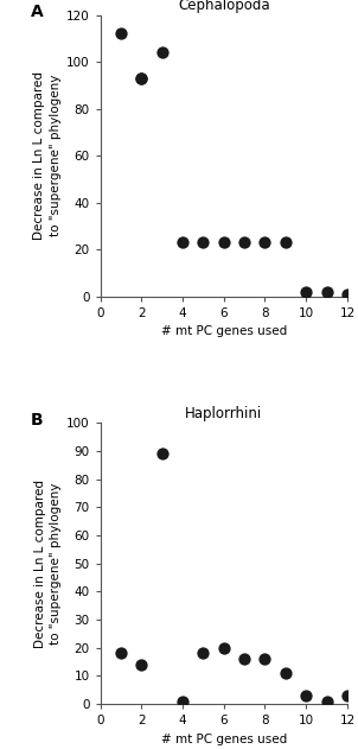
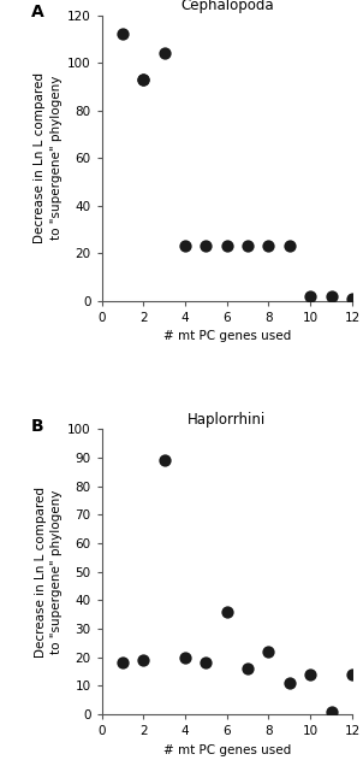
Haplorrhini/2: 14 -> 19
Haplorrhini/4: 1 -> 20
Haplorrhini/6: 20 -> 36
Haplorrhini/8: 16 -> 22
Haplorrhini/10: 3 -> 14
Haplorrhini/12: 3 -> 14
